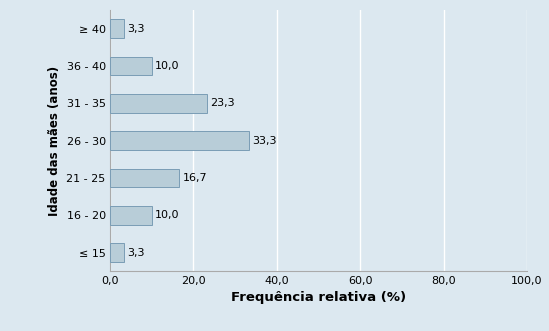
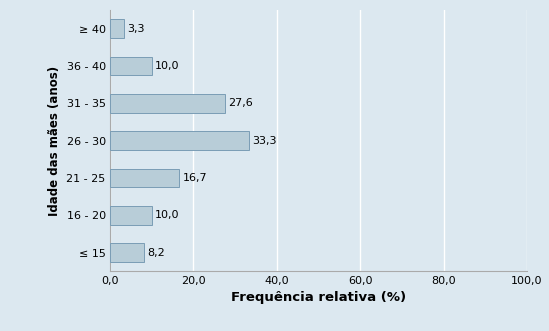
31 - 35: 23,3 -> 27,6
≤ 15: 3,3 -> 8,2
